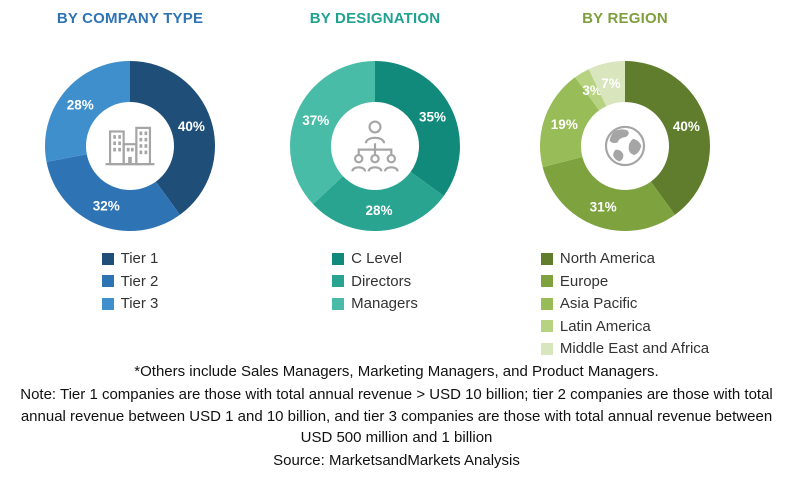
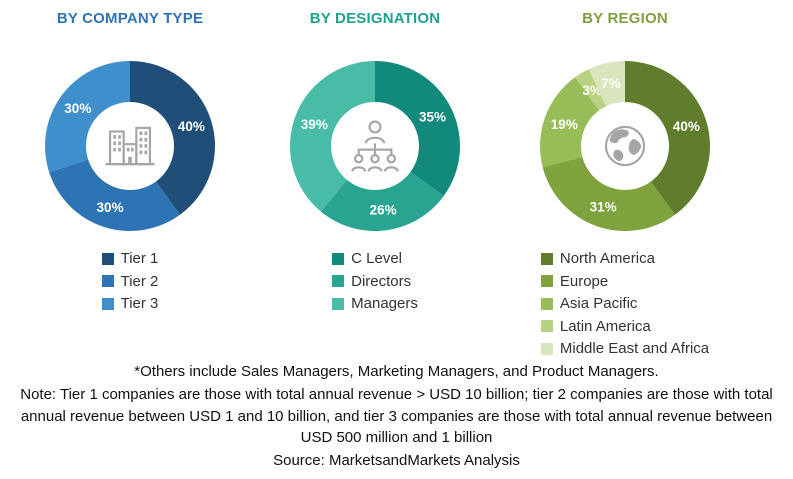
BY COMPANY TYPE/Tier 2: 32% -> 30%
BY COMPANY TYPE/Tier 3: 28% -> 30%
BY DESIGNATION/Directors: 28% -> 26%
BY DESIGNATION/Managers: 37% -> 39%
